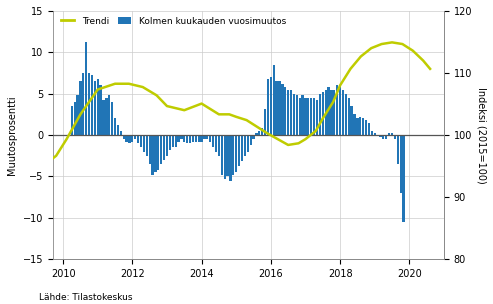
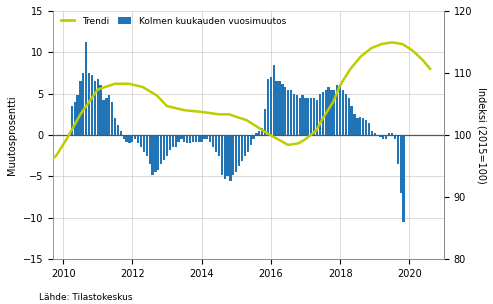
Trendi/2014: 3.8 -> 2.8
